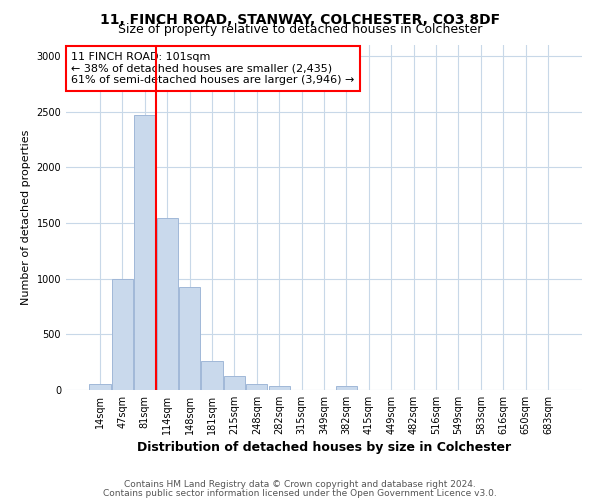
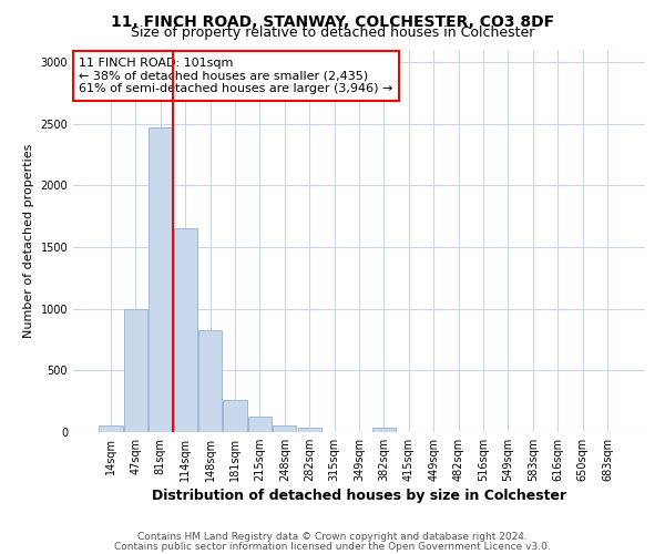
114sqm: 1550 -> 1650
148sqm: 930 -> 830
